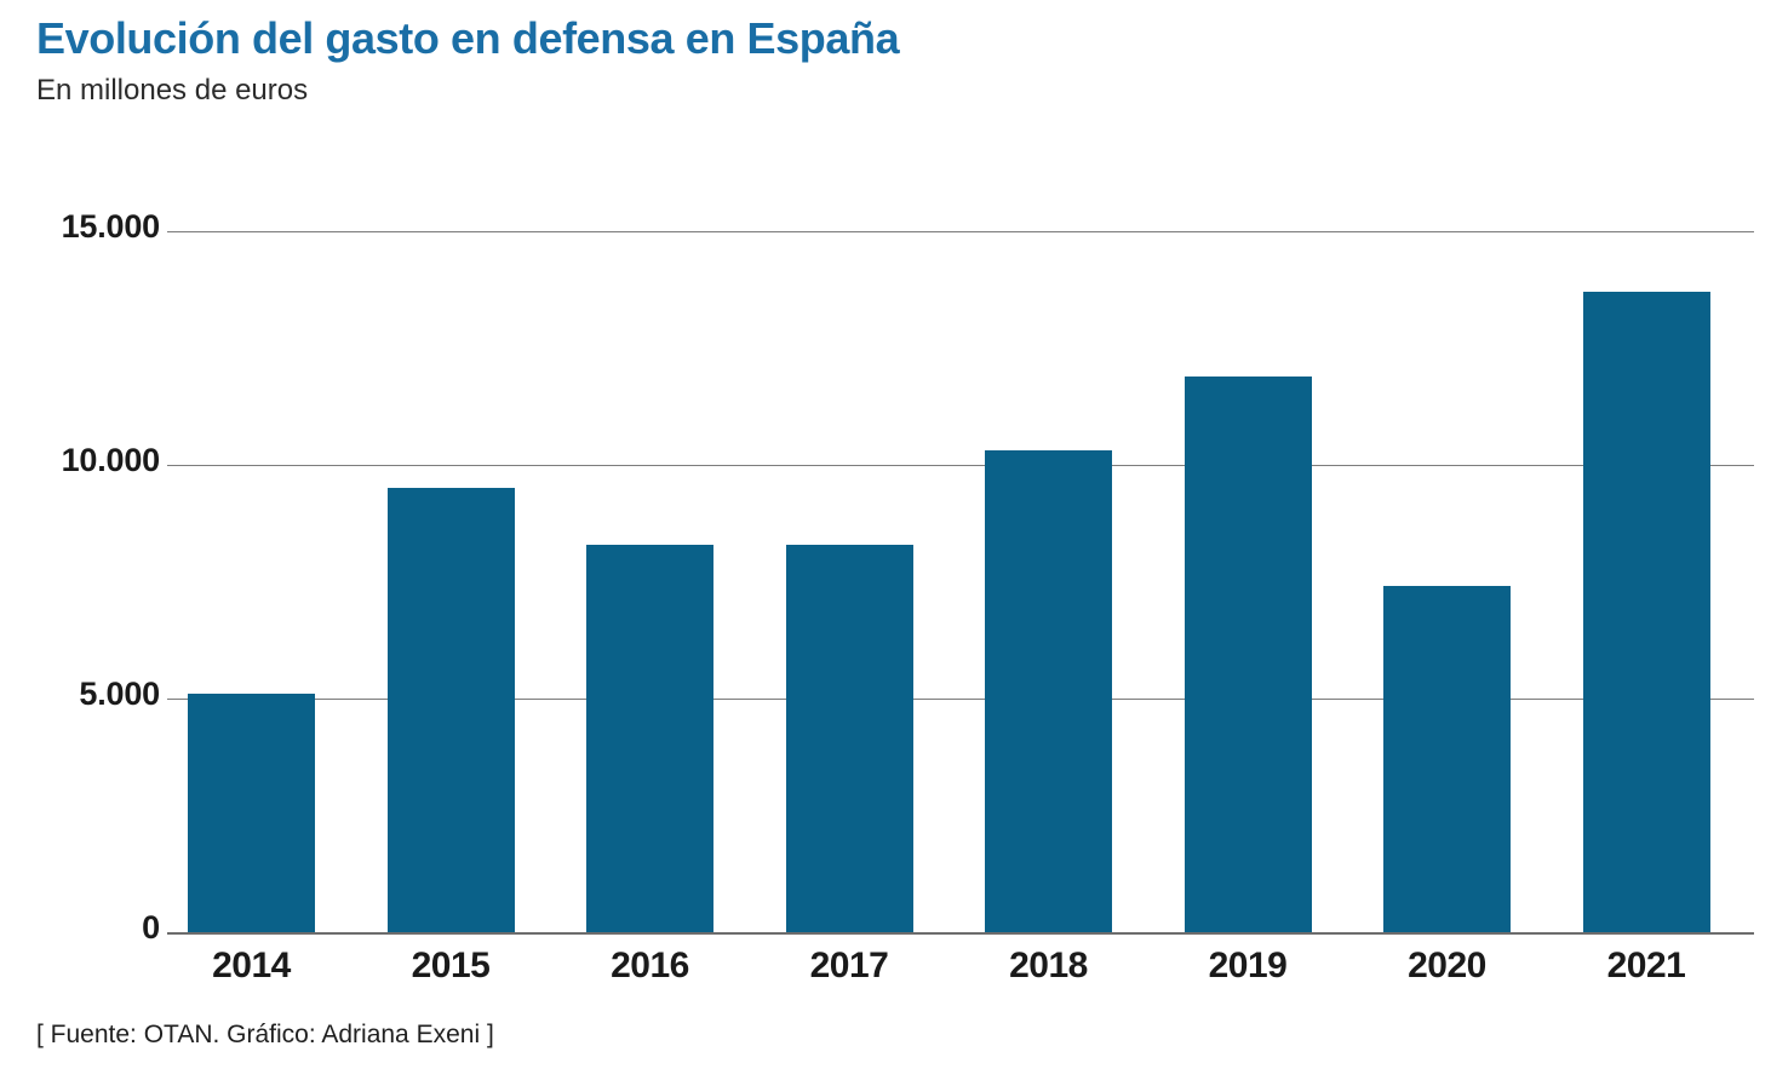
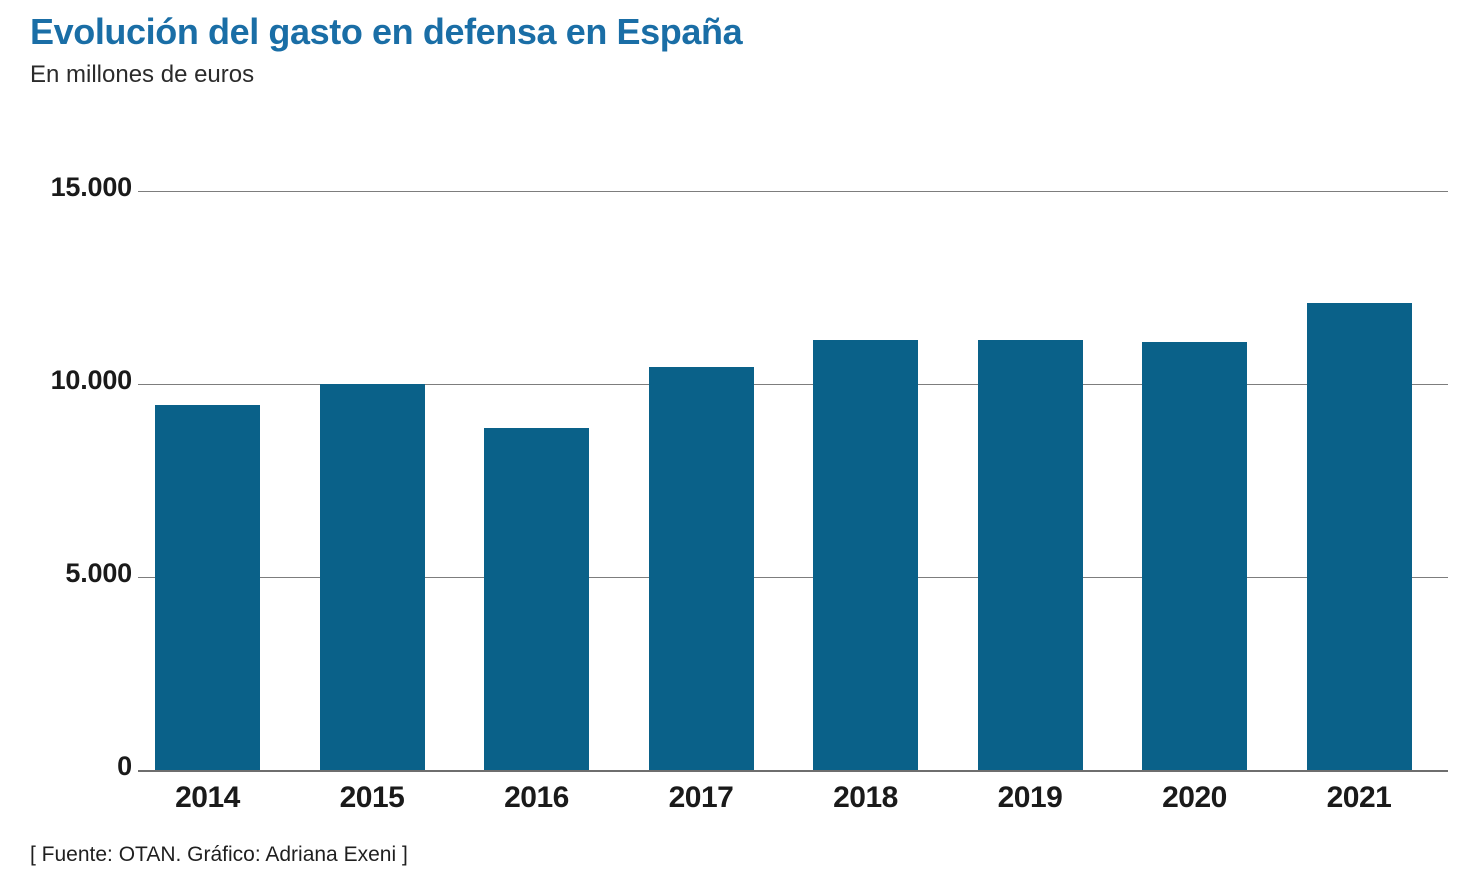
2014: 5100 -> 9400
2015: 9500 -> 10000
2016: 8300 -> 8800
2017: 8300 -> 10400
2018: 10300 -> 11200
2019: 11900 -> 11200
2020: 7400 -> 11100
2021: 13700 -> 12100
